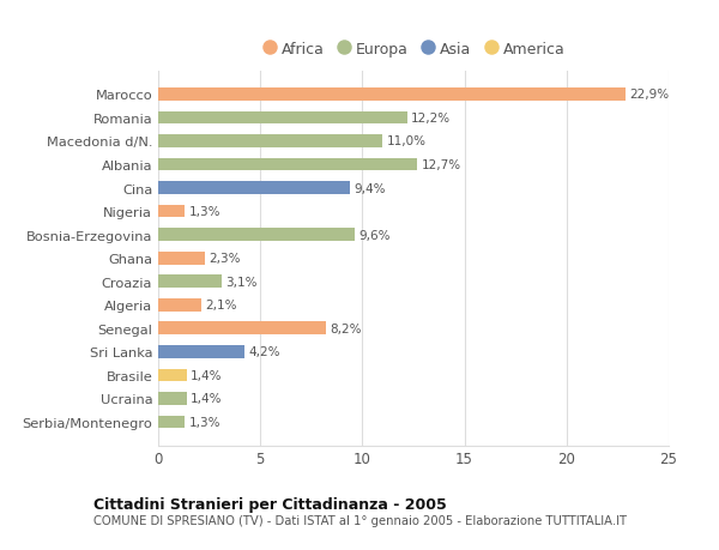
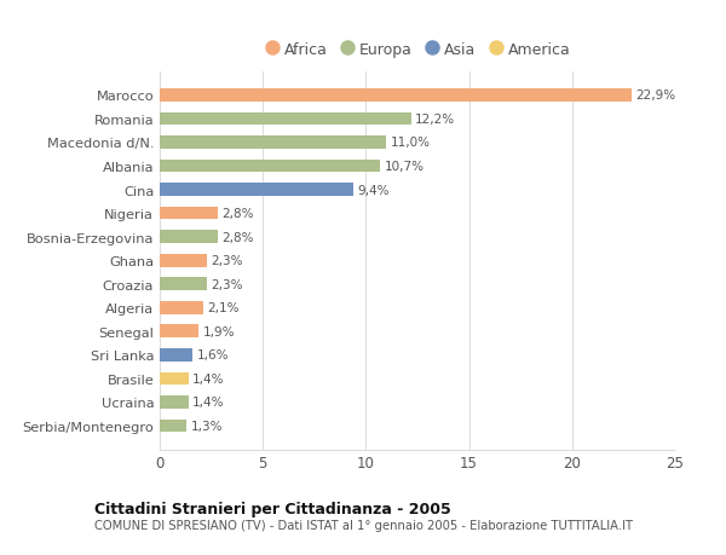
Albania: 12,7% -> 10,7%
Nigeria: 1,3% -> 2,8%
Bosnia-Erzegovina: 9,6% -> 2,8%
Croazia: 3,1% -> 2,3%
Senegal: 8,2% -> 1,9%
Sri Lanka: 4,2% -> 1,6%
